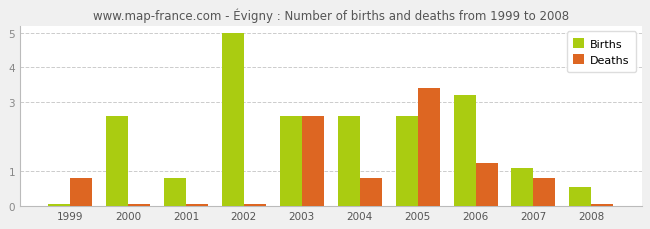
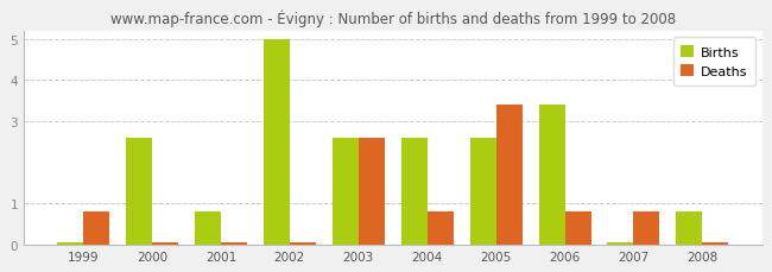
Births/2006: 3.20 -> 3.40
Deaths/2006: 1.25 -> 0.80
Births/2007: 1.10 -> 0.05
Births/2008: 0.55 -> 0.80
